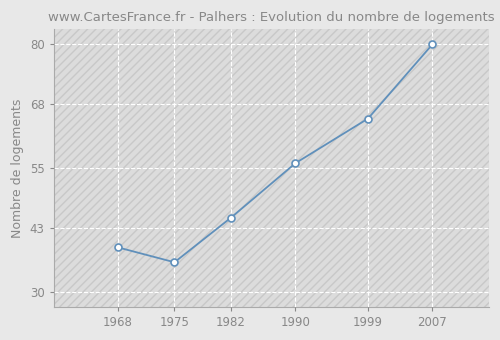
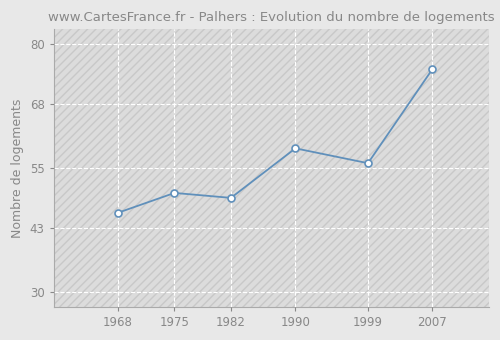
1968: 39 -> 46
1975: 36 -> 50
1982: 45 -> 49
1990: 56 -> 59
1999: 65 -> 56
2007: 80 -> 75
